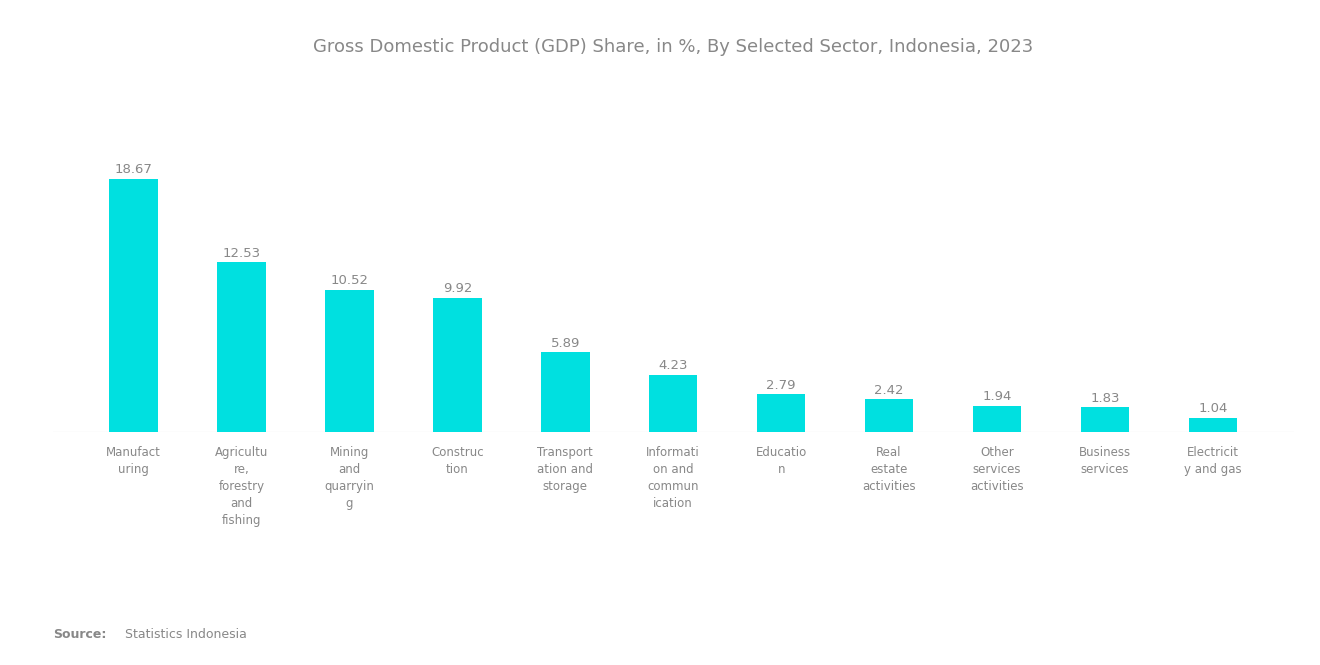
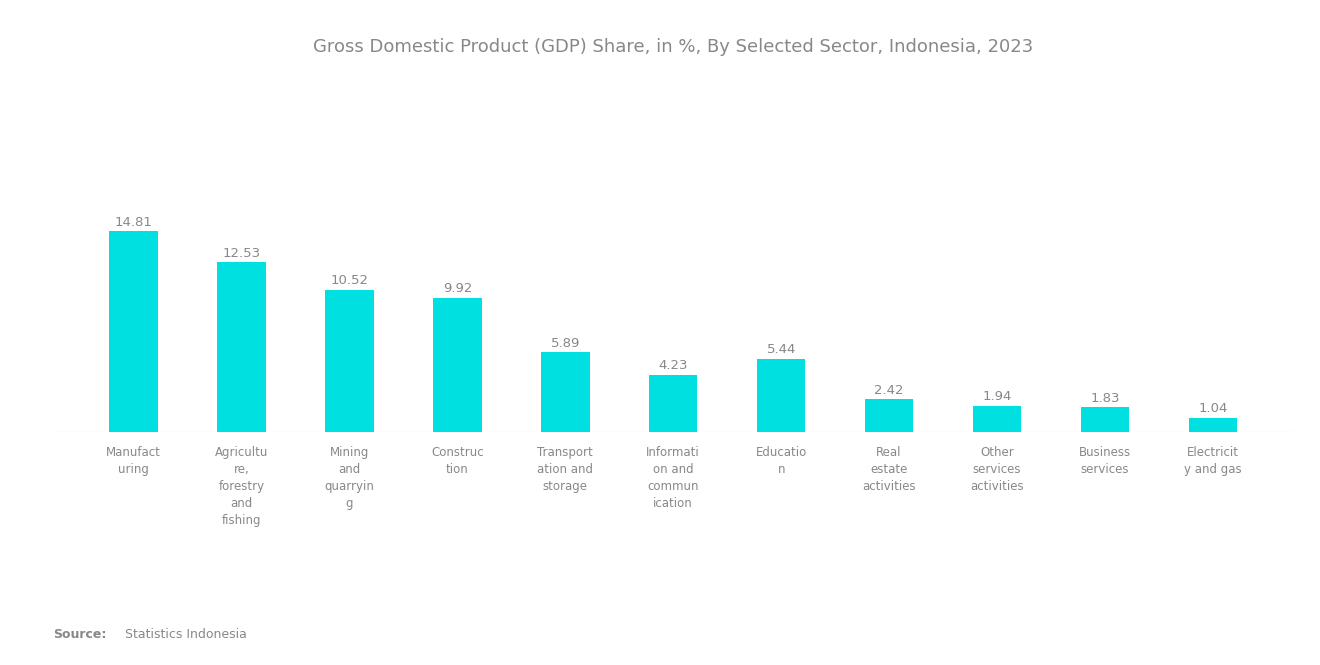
Manufact uring: 18.67 -> 14.81
Educatio n: 2.79 -> 5.44
